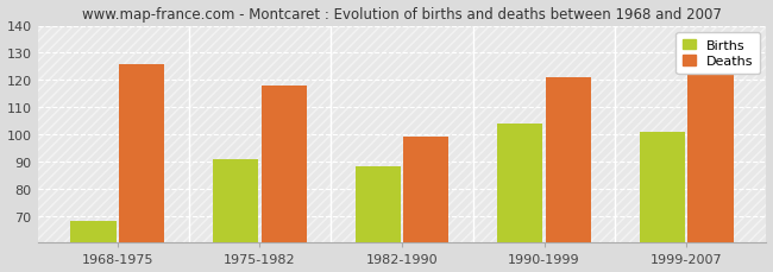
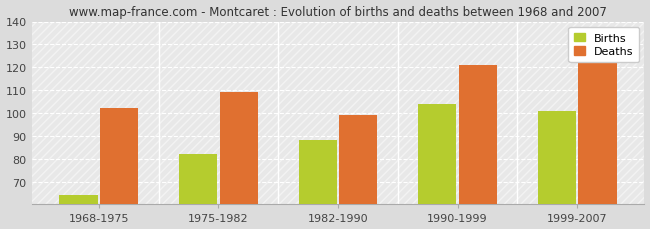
Births/1968-1975: 68 -> 64
Deaths/1968-1975: 126 -> 102
Births/1975-1982: 91 -> 82
Deaths/1975-1982: 118 -> 109
